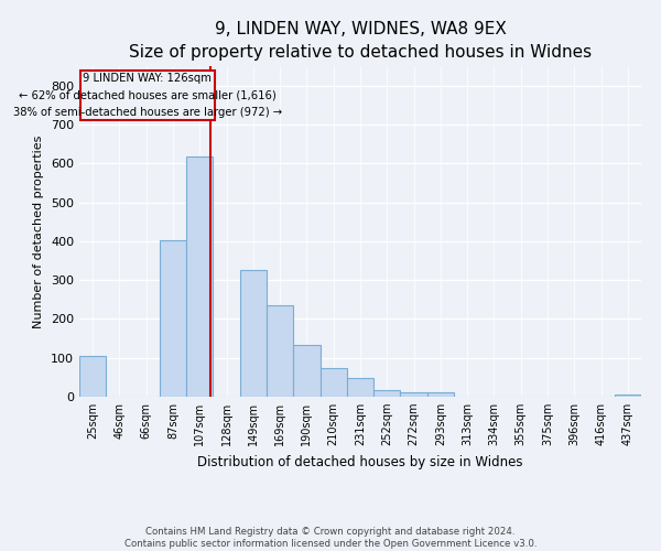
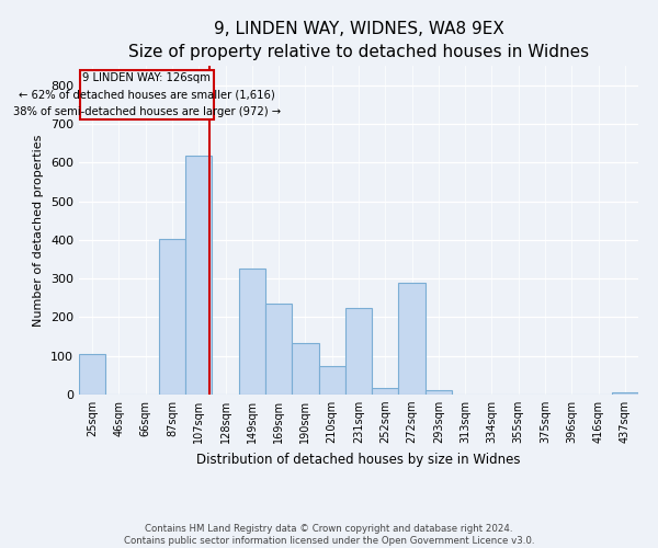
231sqm: 47 -> 225
272sqm: 10 -> 290
